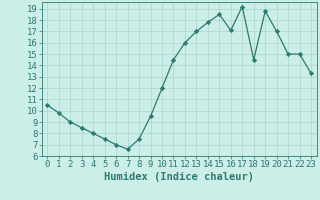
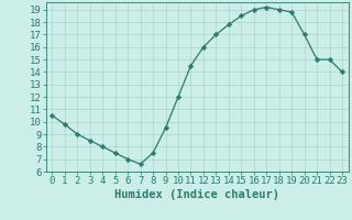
16: 17.1 -> 19.0
18: 14.5 -> 19.0
23: 13.3 -> 14.0
